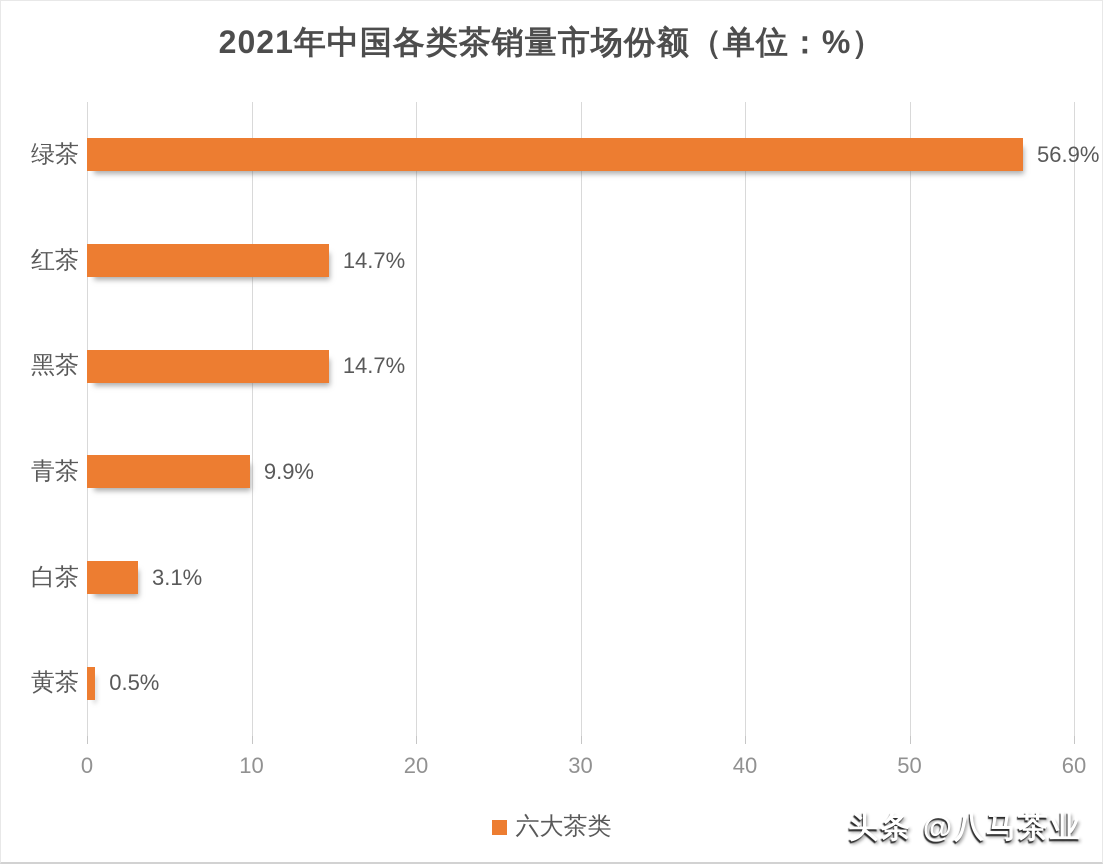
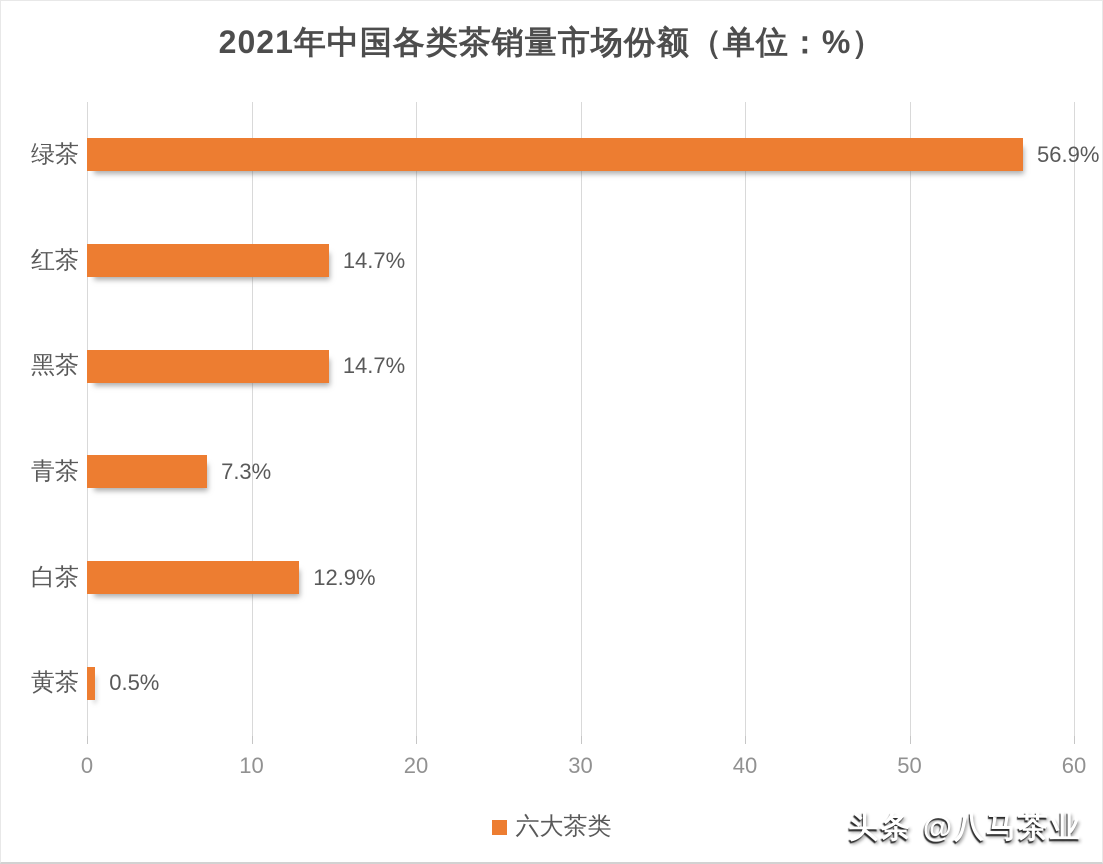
青茶: 9.9% -> 7.3%
白茶: 3.1% -> 12.9%
